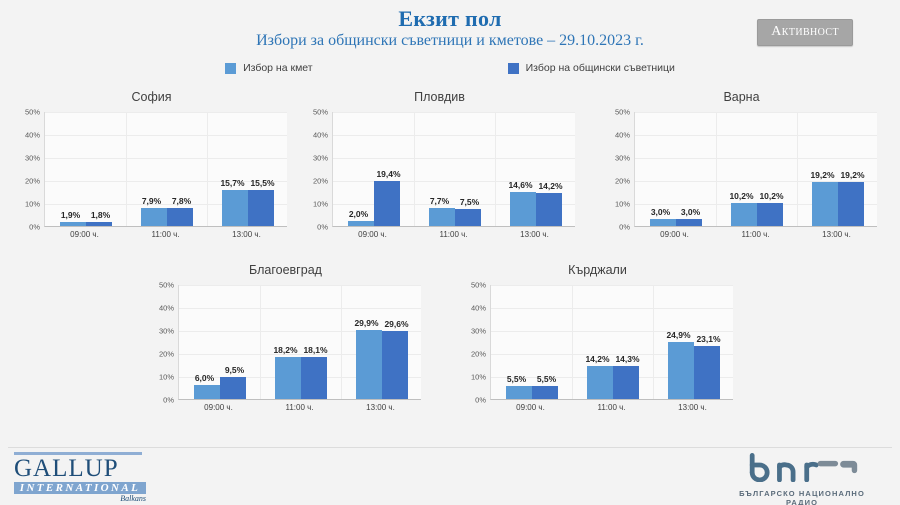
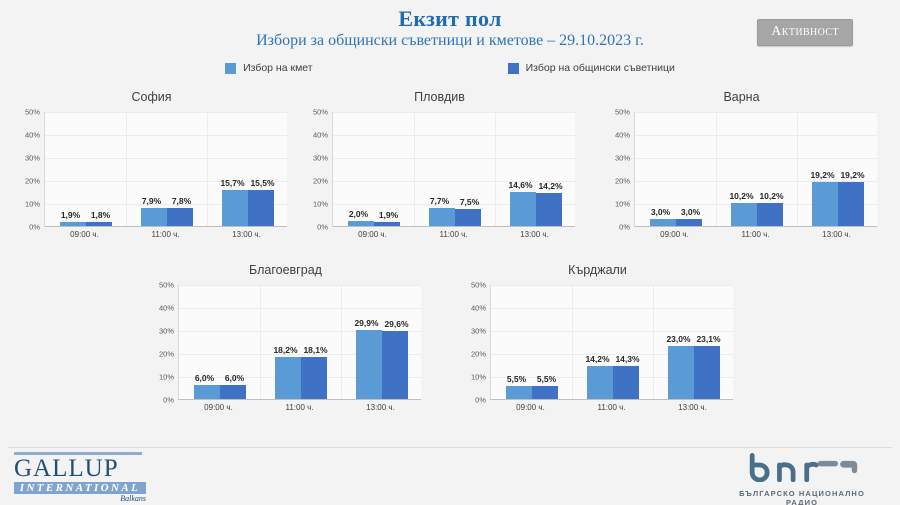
Пловдив/Избор на общински съветници/09:00 ч.: 19,4% -> 1,9%
Благоевград/Избор на общински съветници/09:00 ч.: 9,5% -> 6,0%
Кърджали/Избор на кмет/13:00 ч.: 24,9% -> 23,0%
